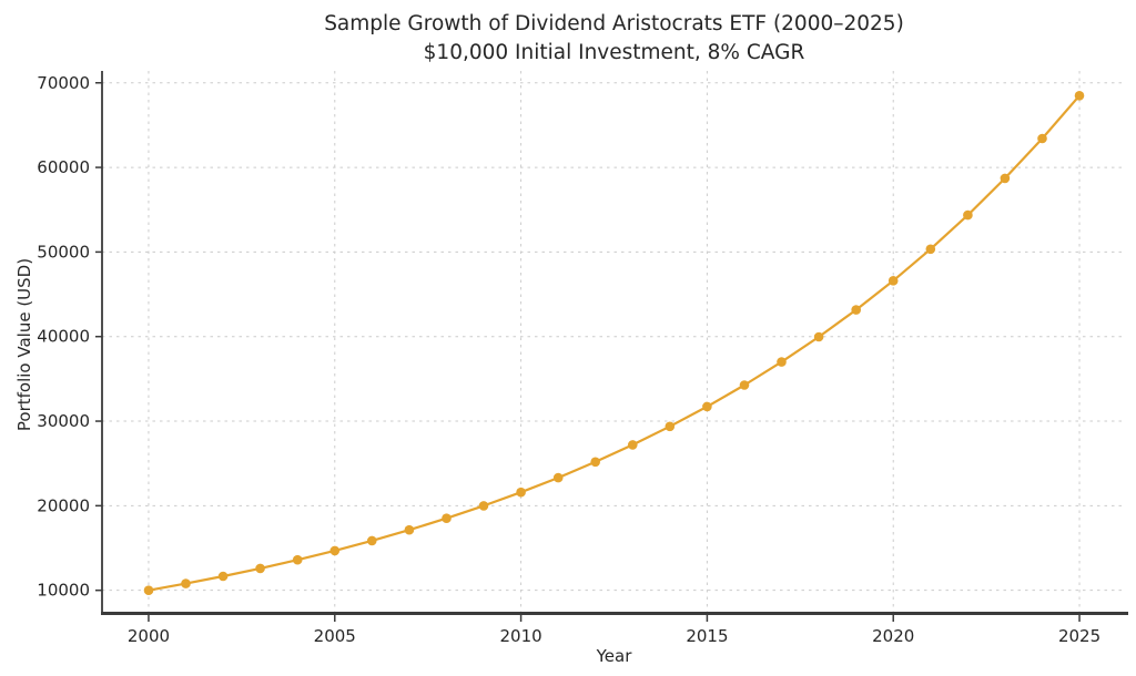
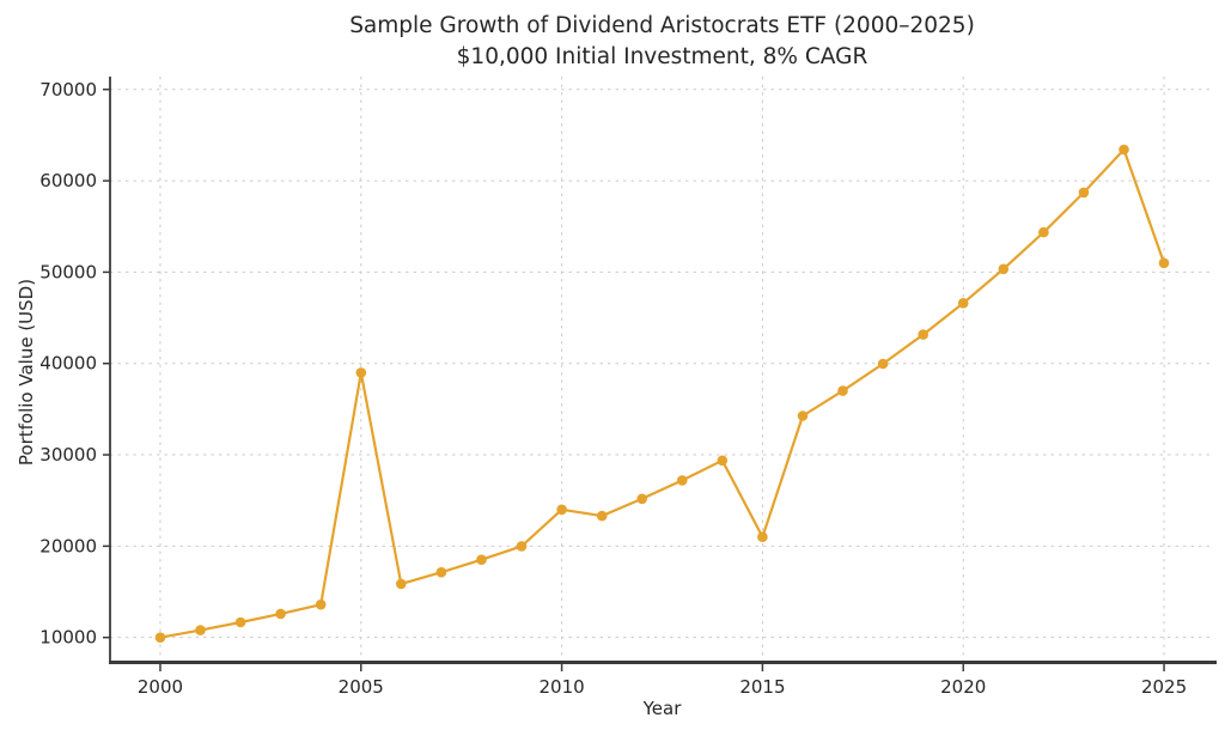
2005: 15000 -> 39000
2010: 22000 -> 24000
2015: 32000 -> 21000
2025: 68000 -> 51000
